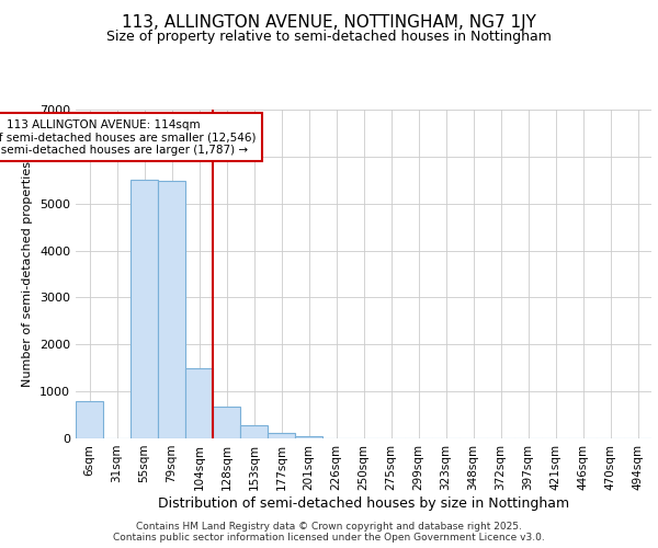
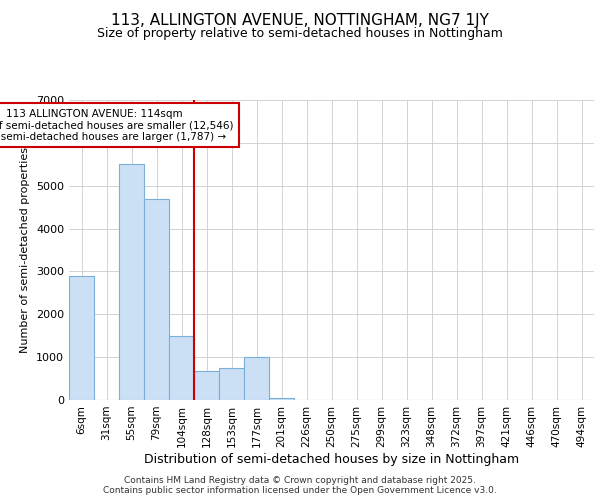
6sqm: 800 -> 2900
79sqm: 5480 -> 4700
153sqm: 280 -> 750
177sqm: 120 -> 1000
